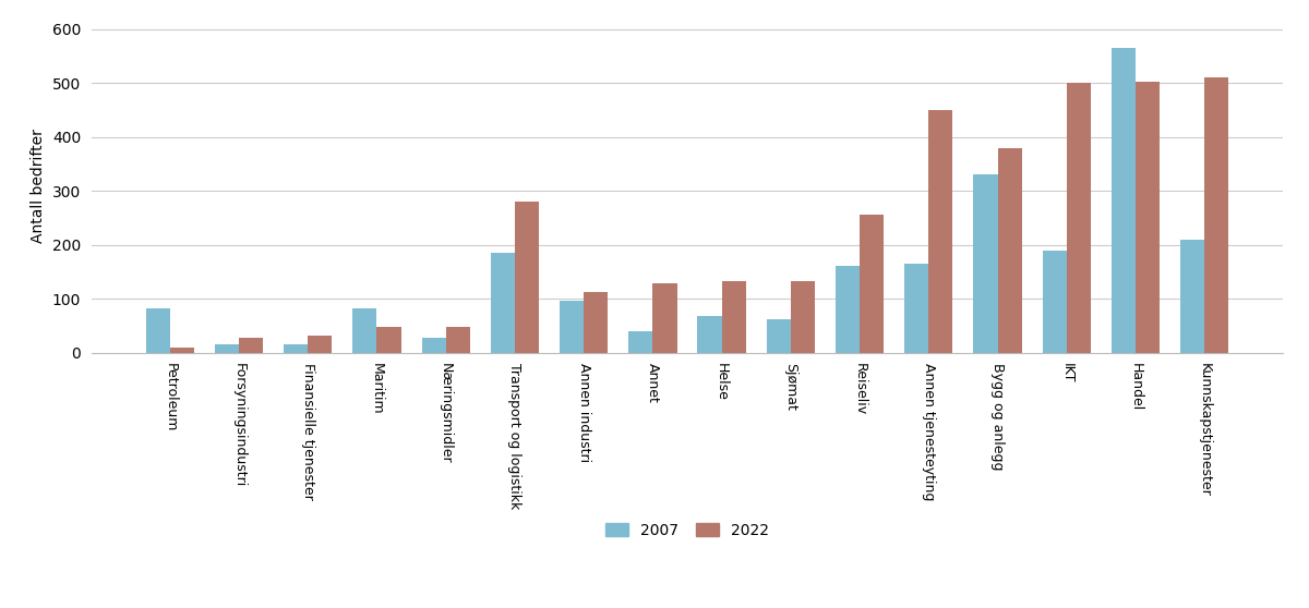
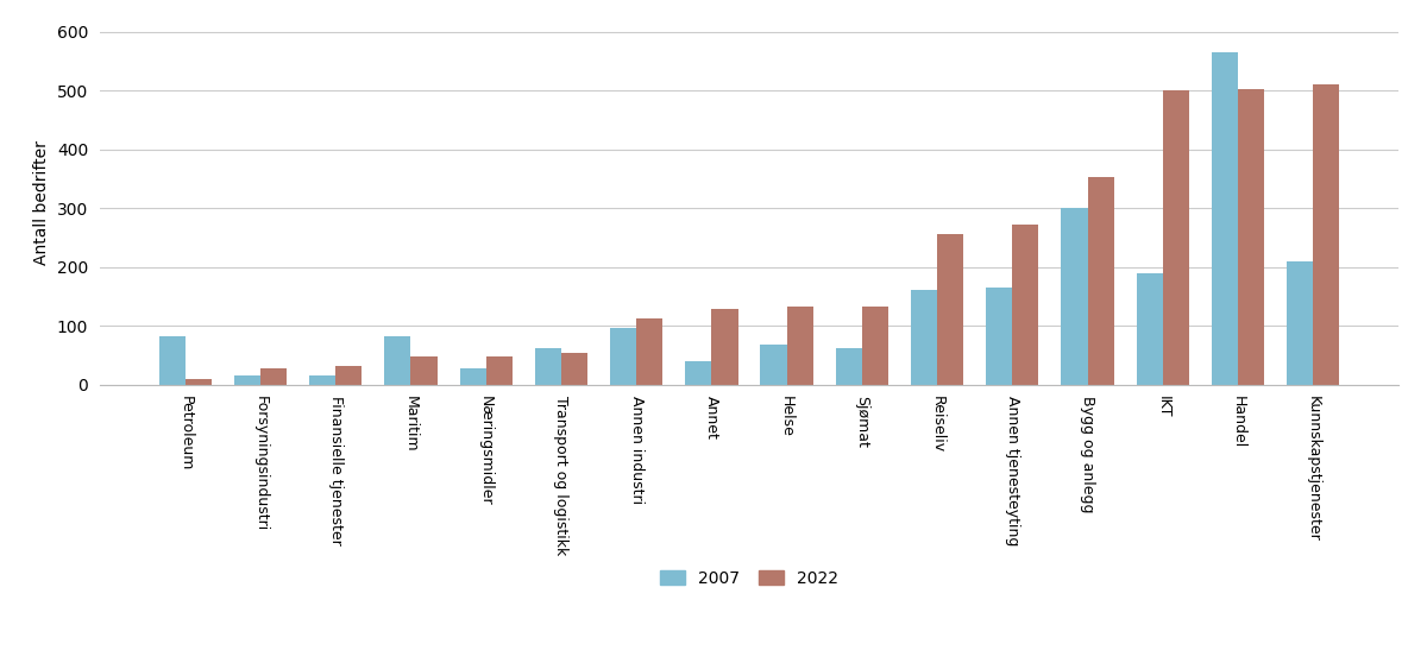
2007/Transport og logistikk: 185 -> 62
2022/Transport og logistikk: 280 -> 53
2022/Annen tjenesteyting: 450 -> 272
2007/Bygg og anlegg: 330 -> 300
2022/Bygg og anlegg: 380 -> 352
